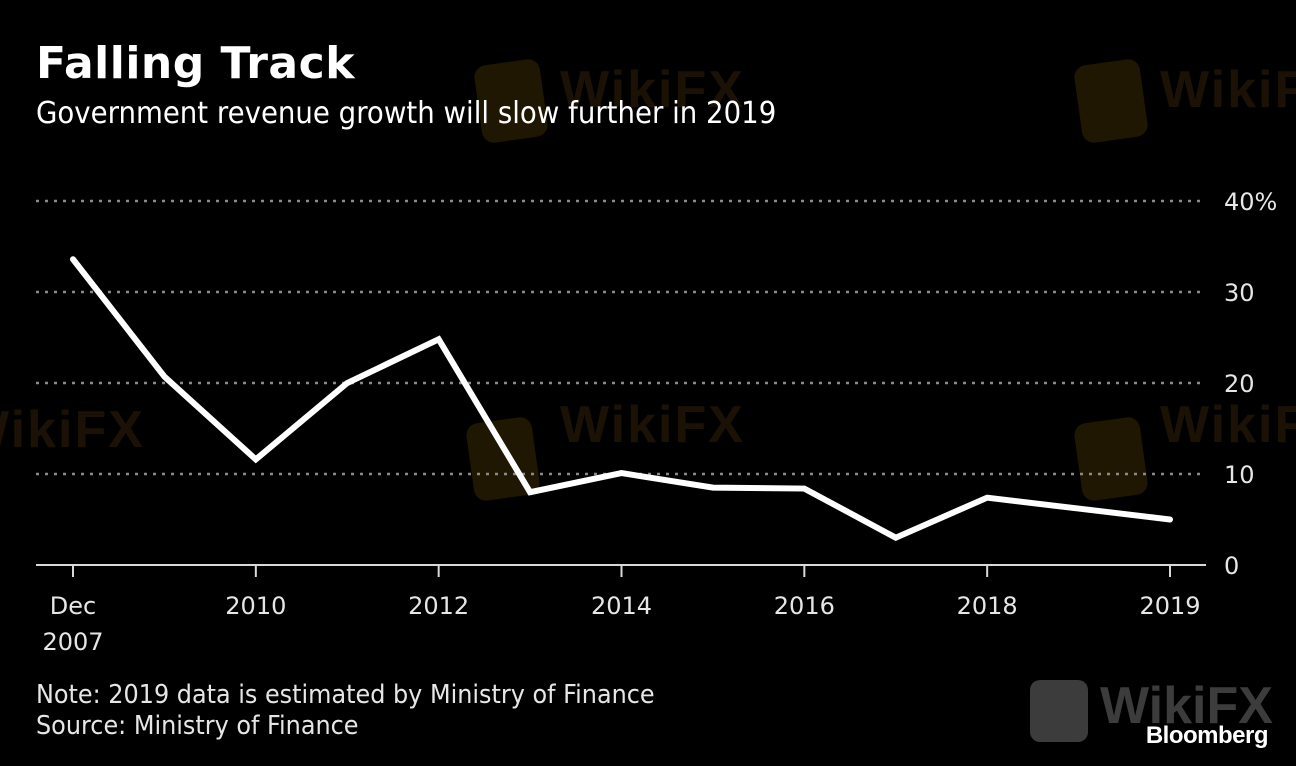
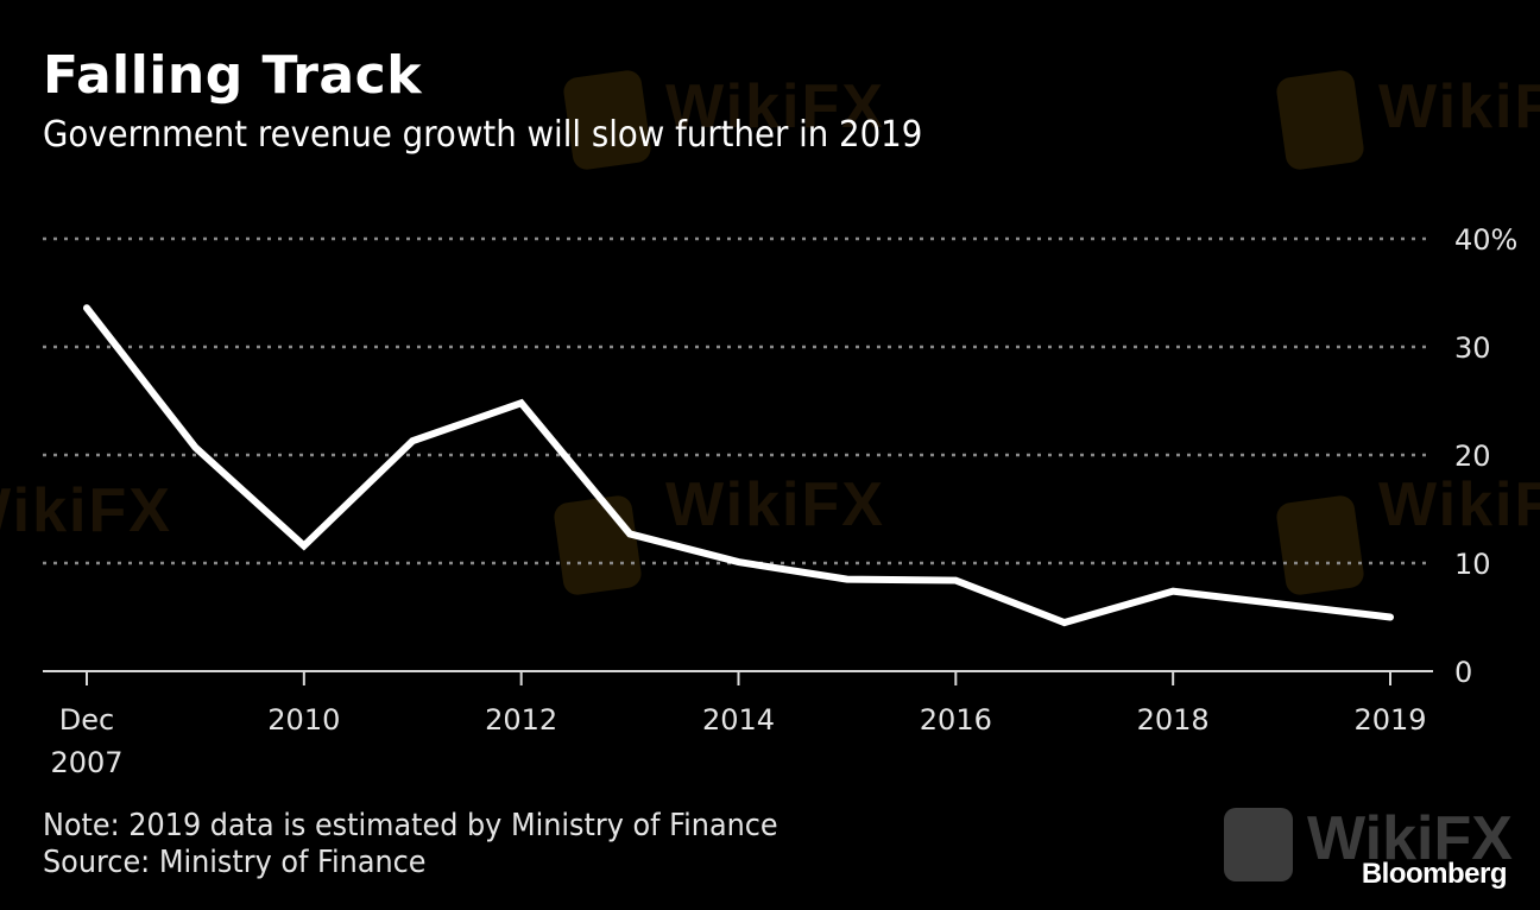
2010: 20% -> 21%
2012: 8% -> 13%
2016: 3% -> 4%
